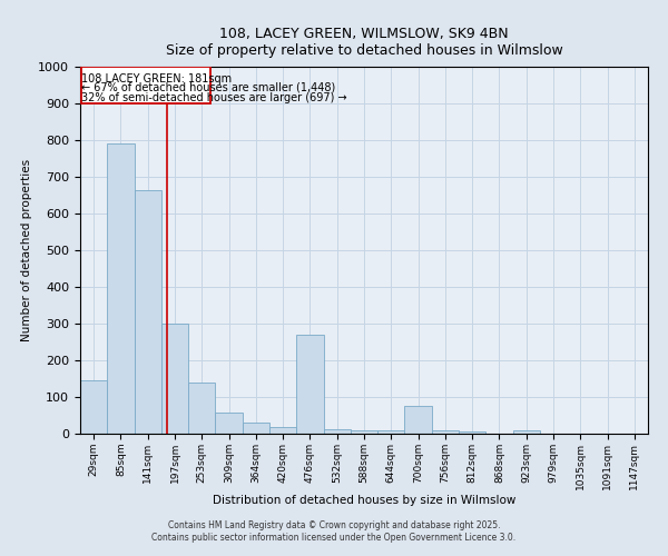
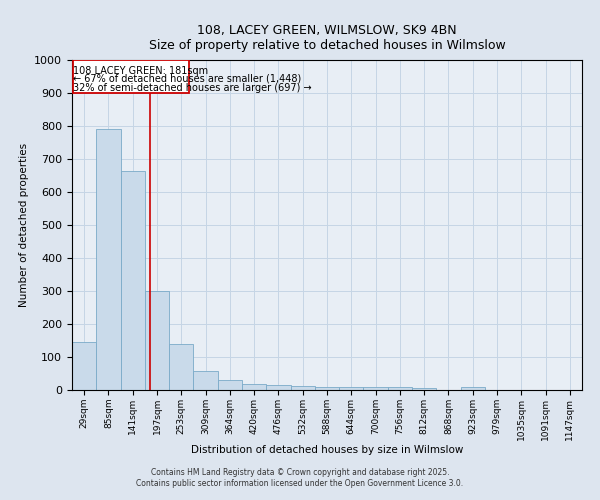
476sqm: 270 -> 15
700sqm: 75 -> 10
